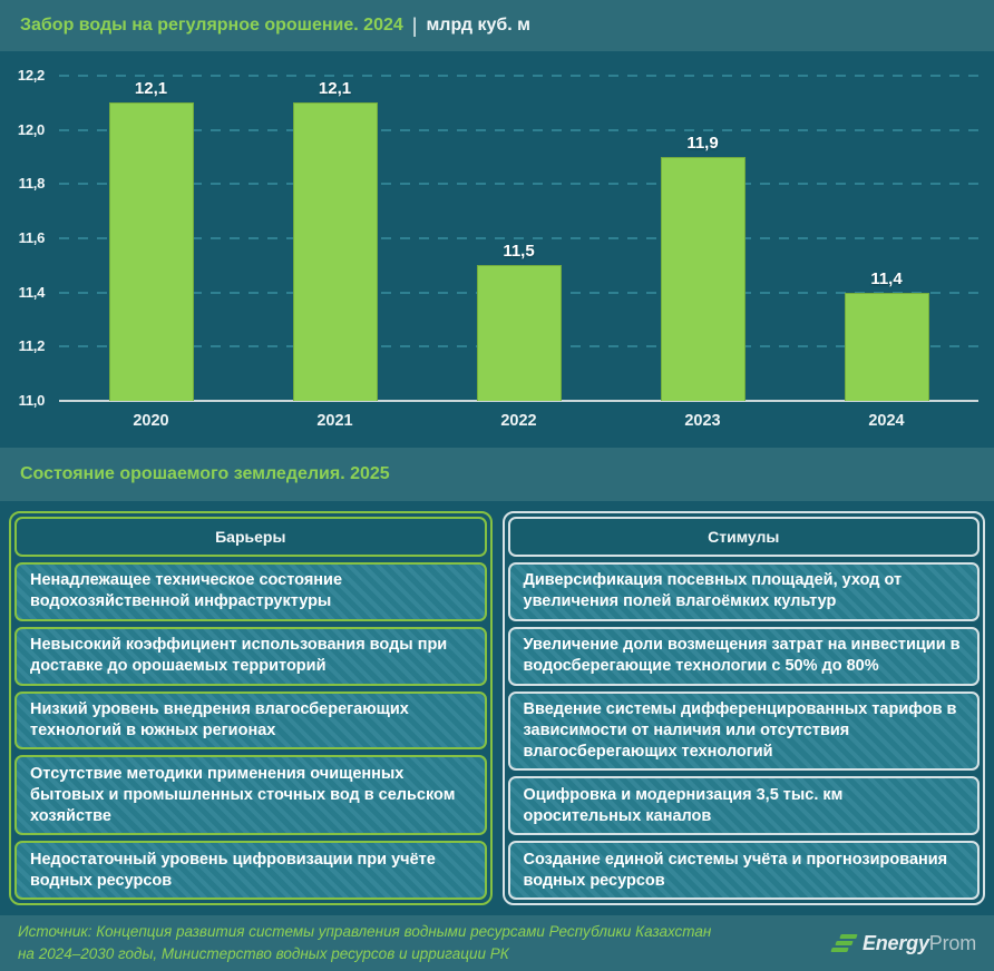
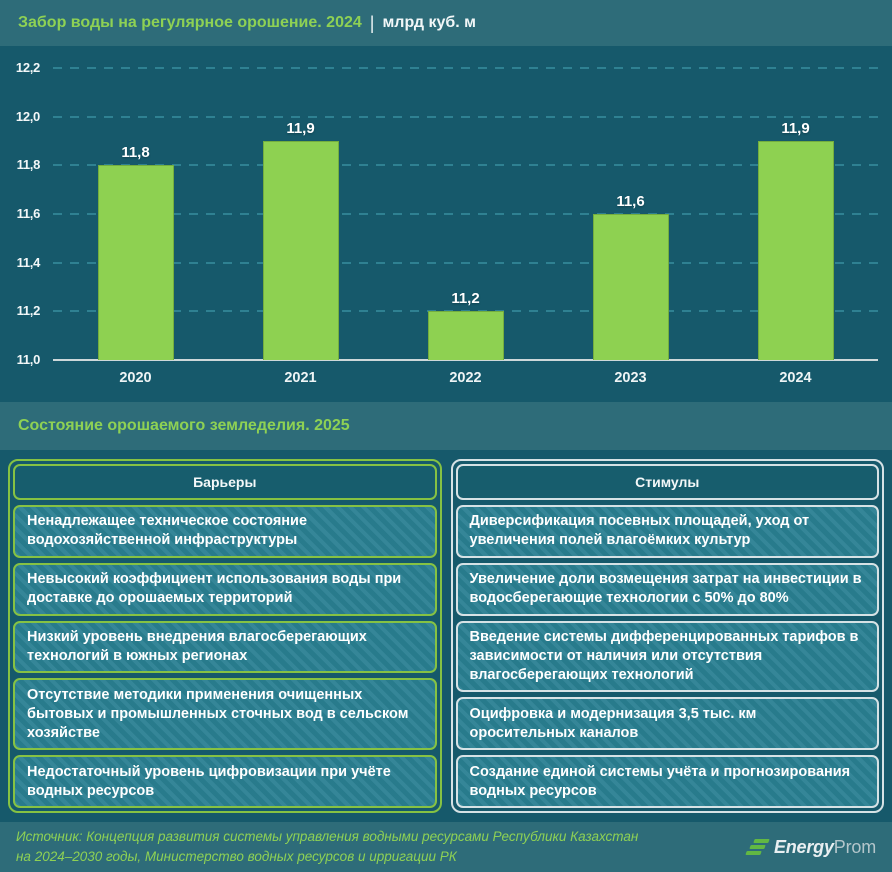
2020: 12,1 -> 11,8
2021: 12,1 -> 11,9
2022: 11,5 -> 11,2
2023: 11,9 -> 11,6
2024: 11,4 -> 11,9
